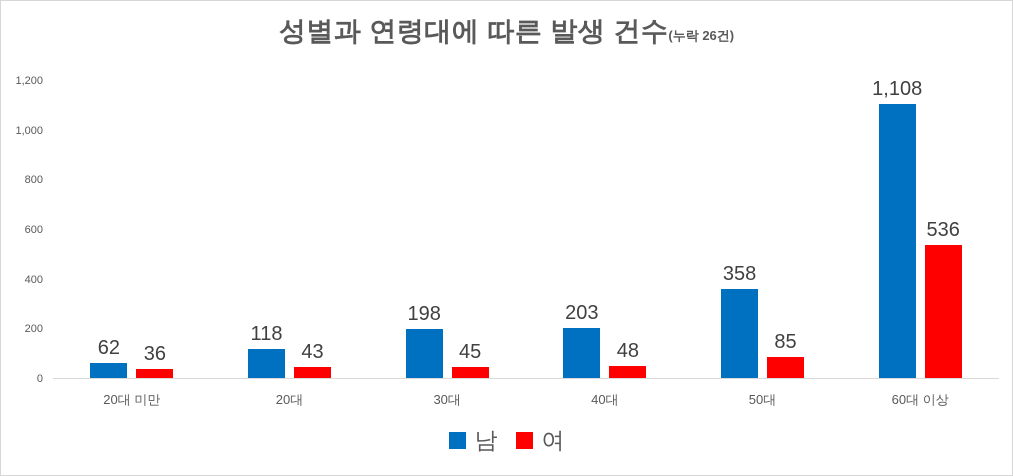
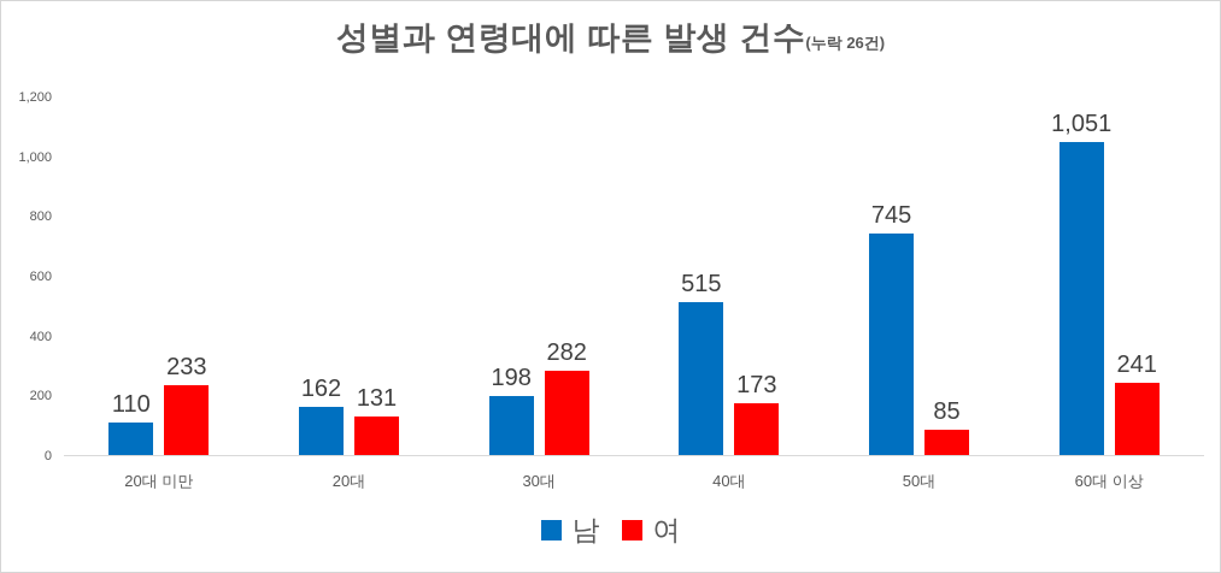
남/20대 미만: 62 -> 110
여/20대 미만: 36 -> 233
남/20대: 118 -> 162
여/20대: 43 -> 131
여/30대: 45 -> 282
남/40대: 203 -> 515
여/40대: 48 -> 173
남/50대: 358 -> 745
남/60대 이상: 1,108 -> 1,051
여/60대 이상: 536 -> 241
